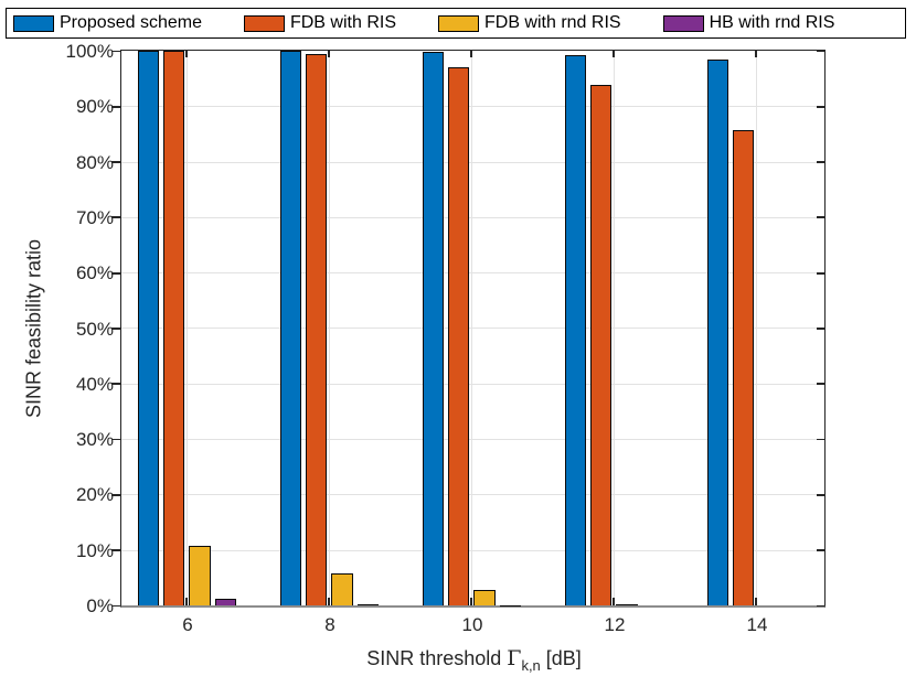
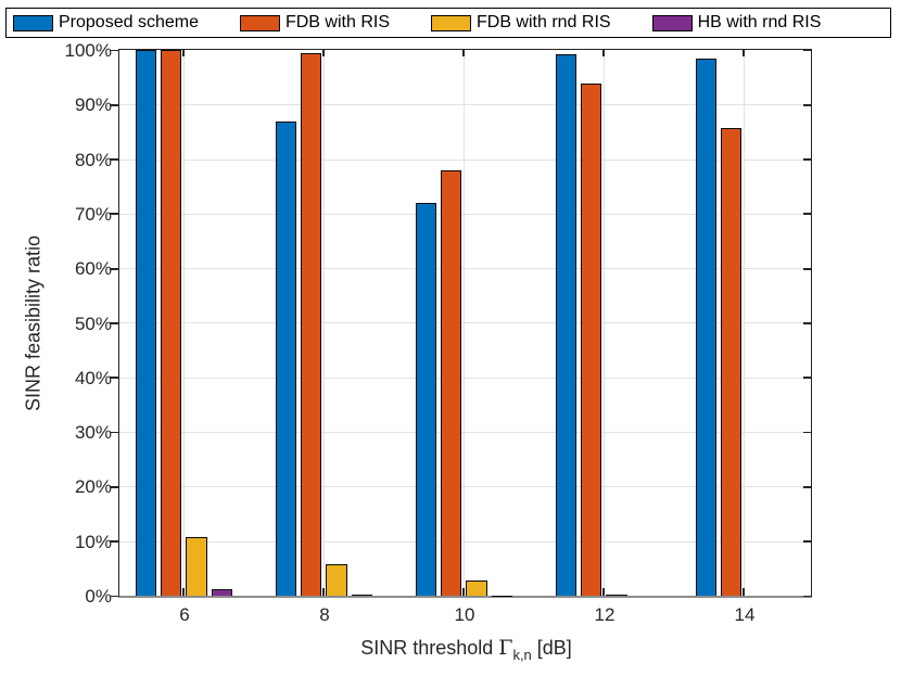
Proposed scheme/8: 100% -> 87%
Proposed scheme/10: 100% -> 72%
FDB with RIS/10: 97% -> 78%
